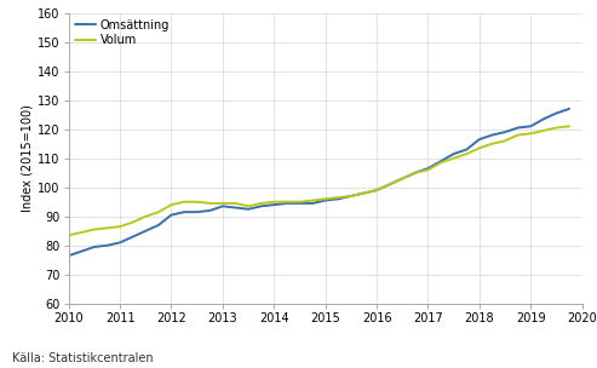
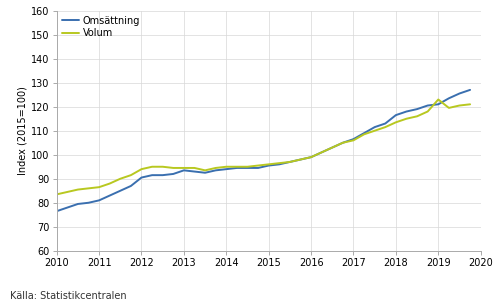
Volum/2019: 118.5 -> 123.0
